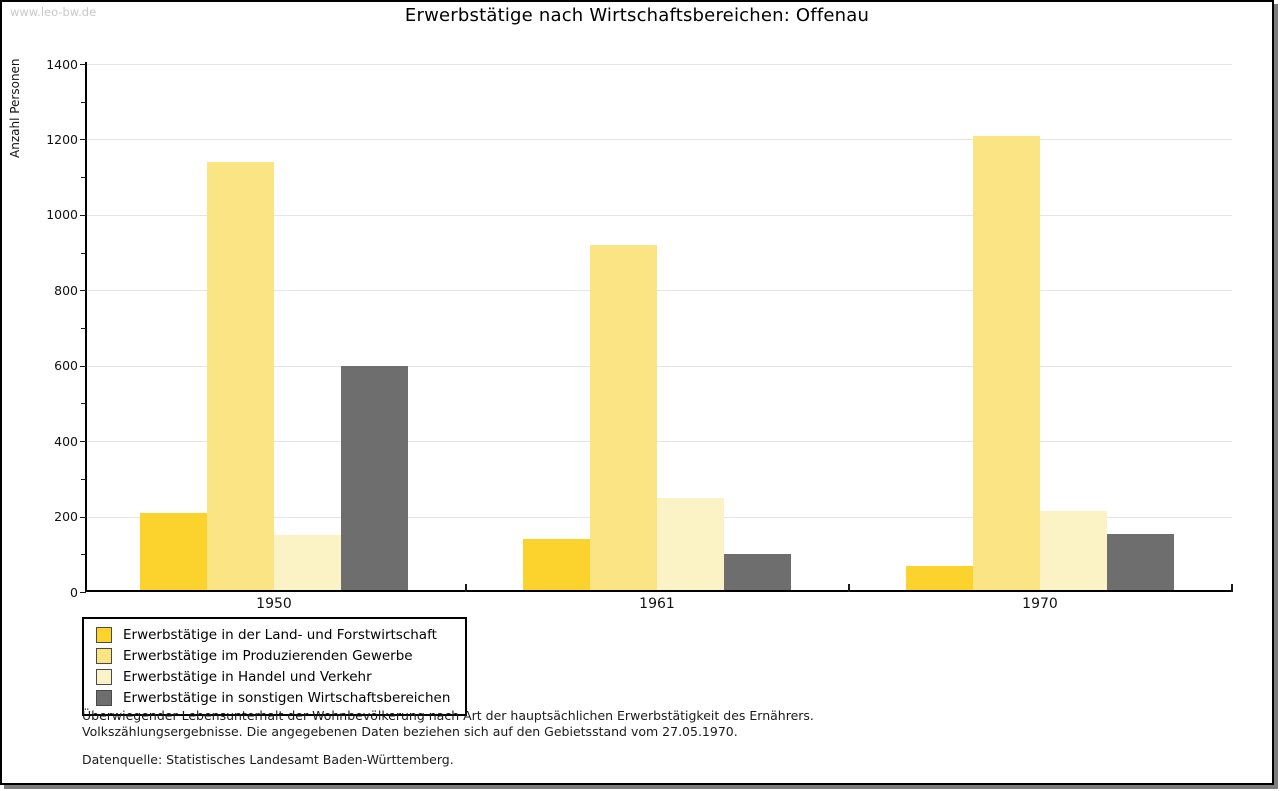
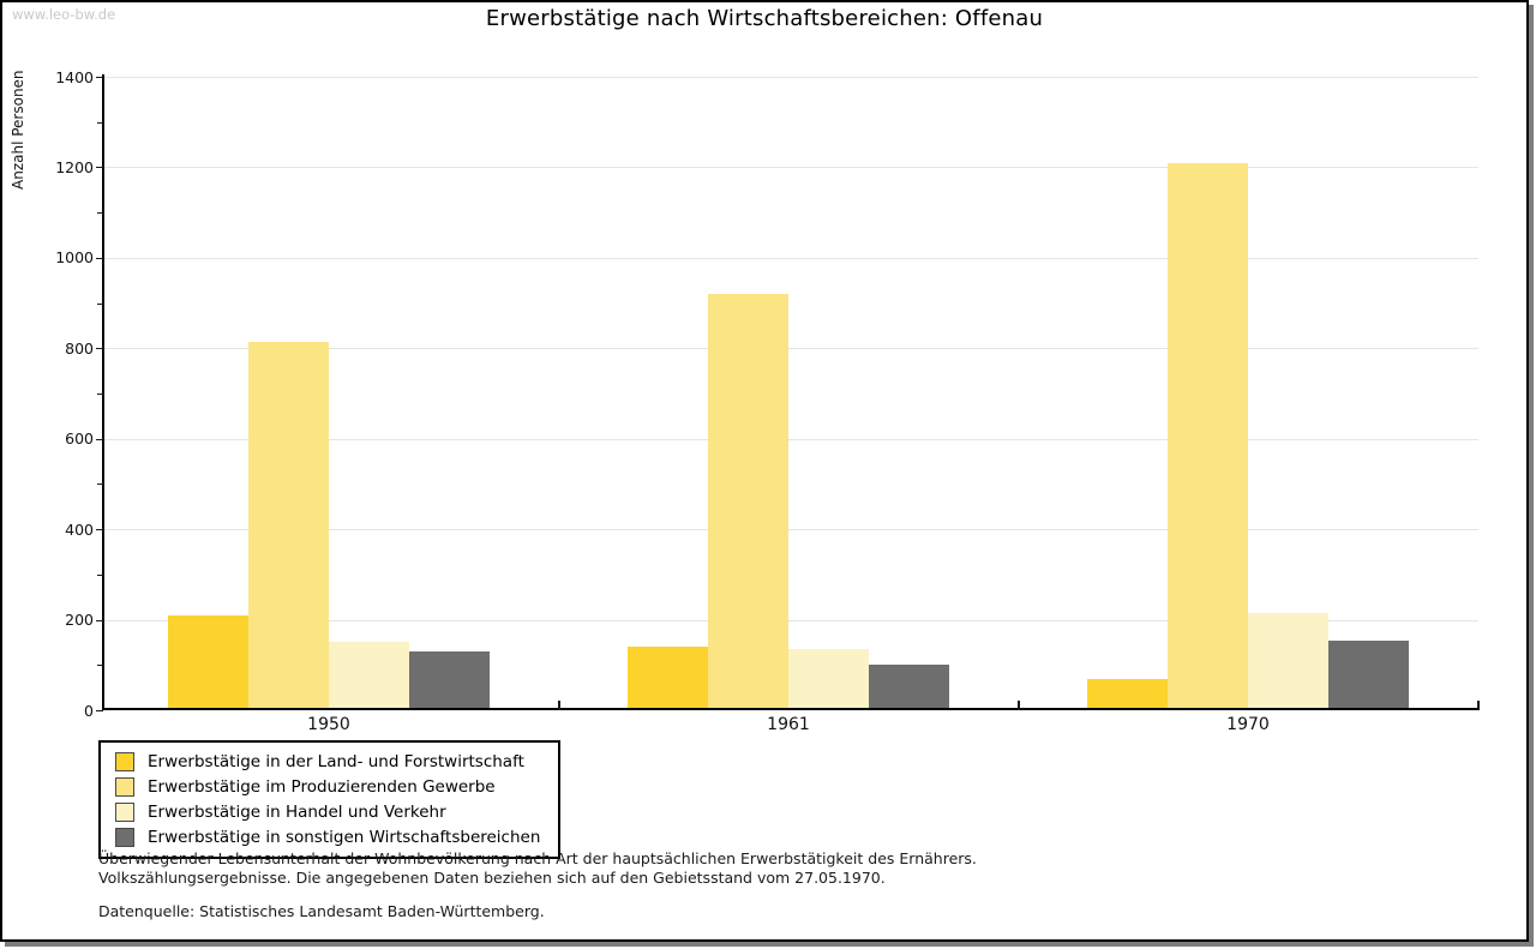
Erwerbstätige im Produzierenden Gewerbe/1950: 1140 -> 820
Erwerbstätige in sonstigen Wirtschaftsbereichen/1950: 600 -> 130
Erwerbstätige in Handel und Verkehr/1961: 250 -> 140
